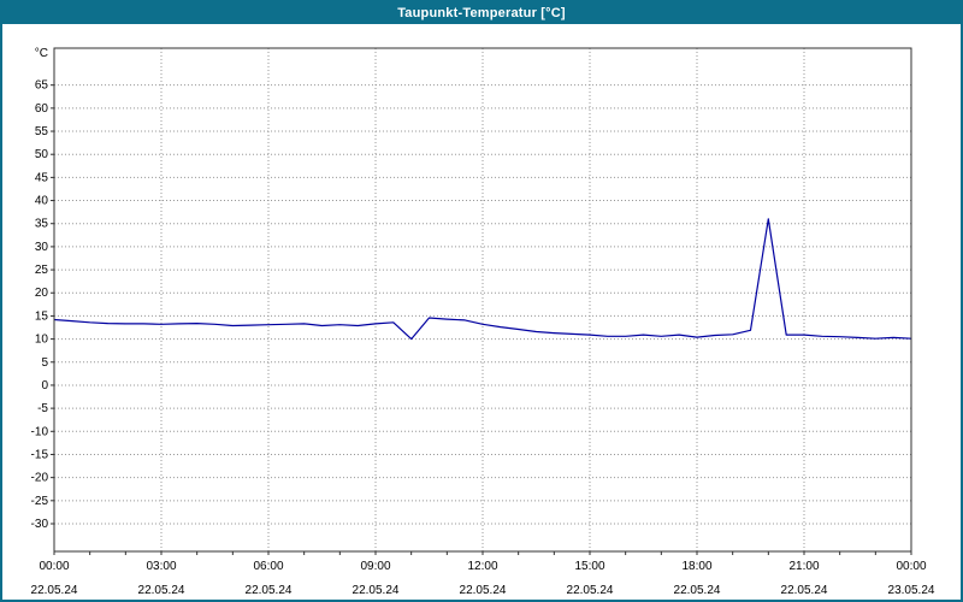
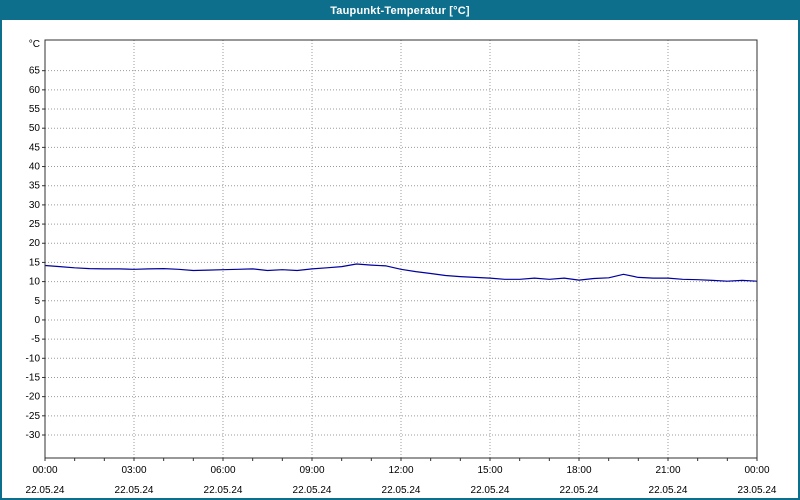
10: 10 -> 14
20: 36 -> 11
